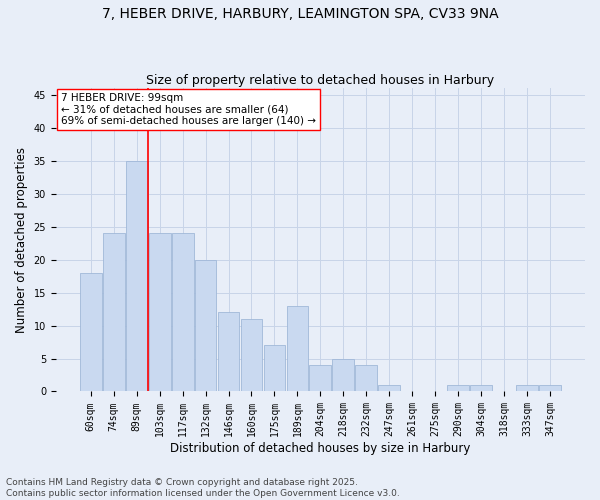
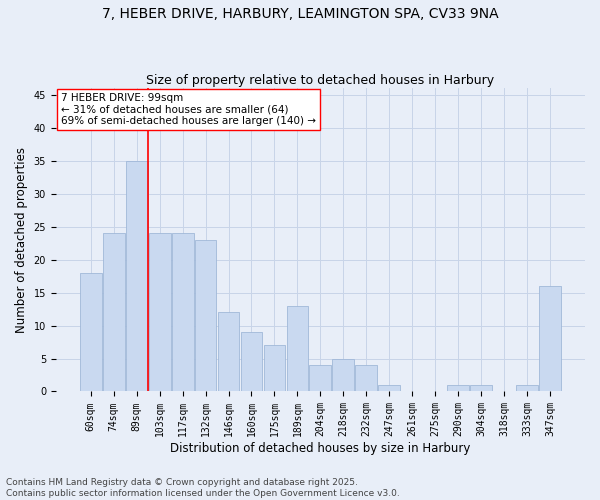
132sqm: 20 -> 23
160sqm: 11 -> 9
347sqm: 1 -> 16
